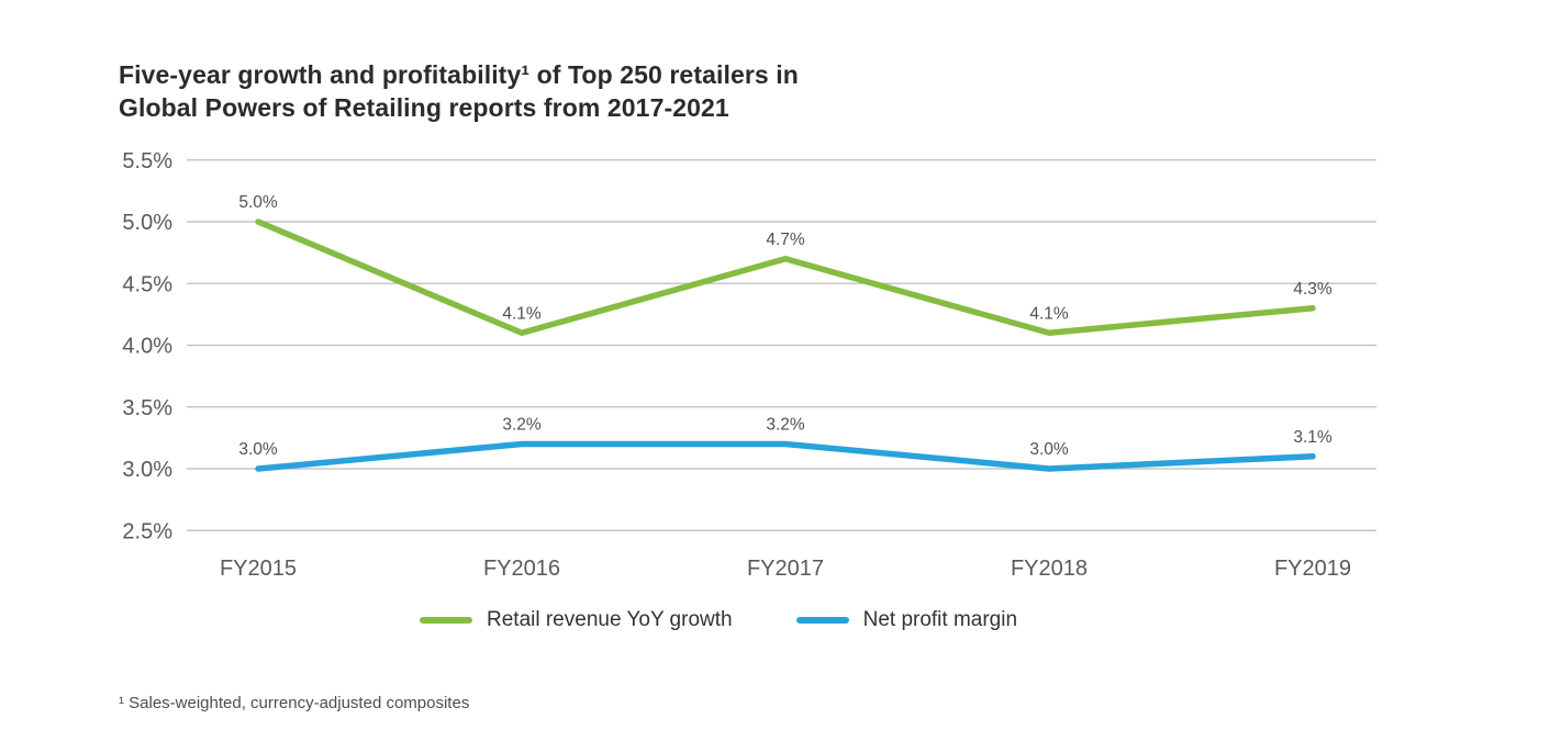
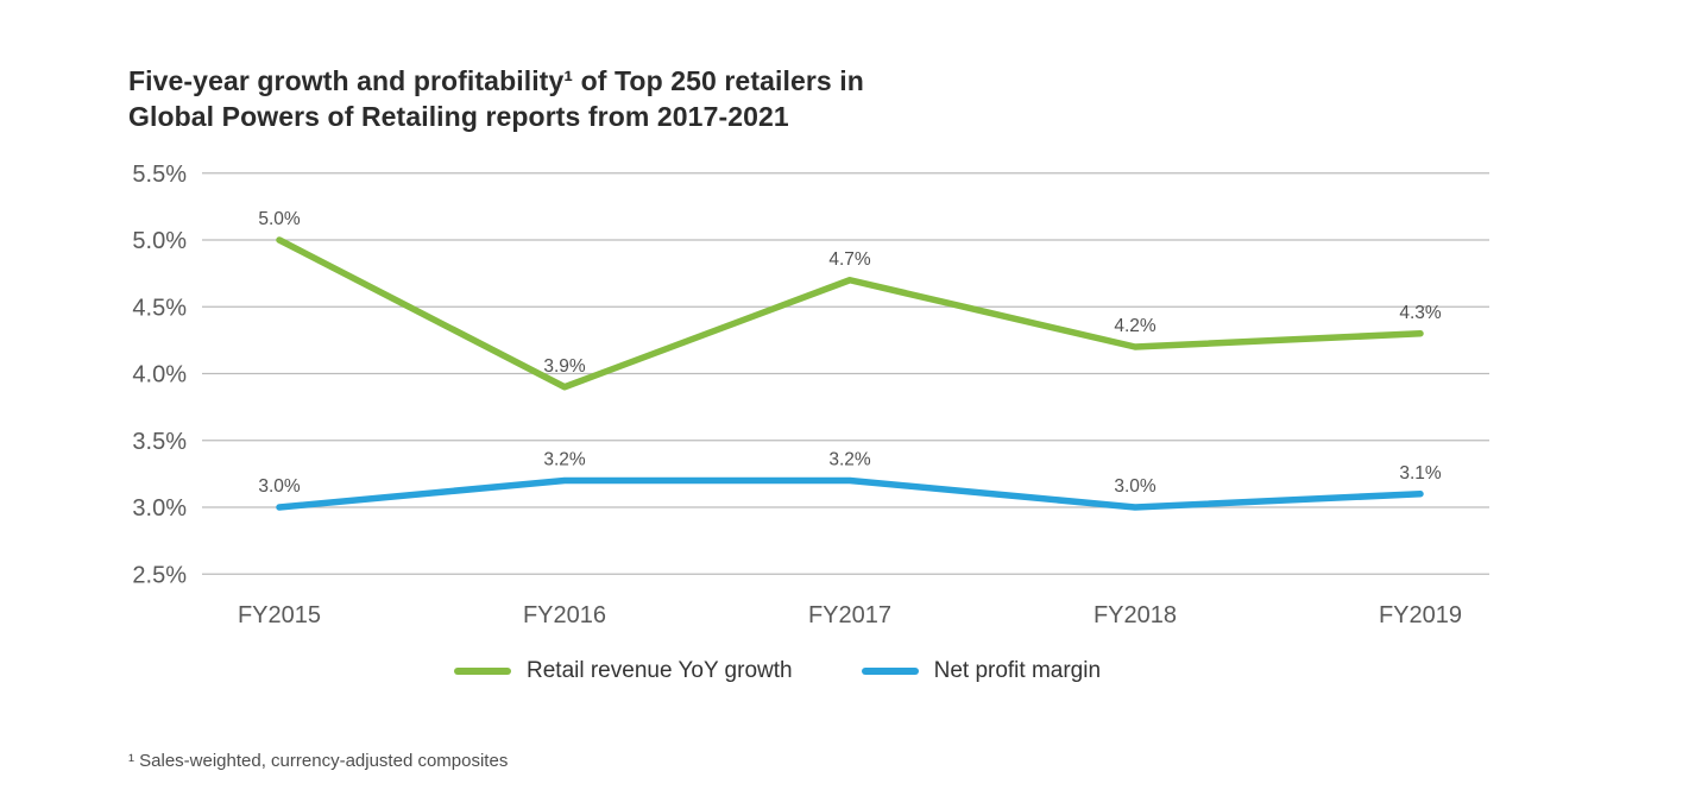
Retail revenue YoY growth/FY2016: 4.1% -> 3.9%
Retail revenue YoY growth/FY2018: 4.1% -> 4.2%
